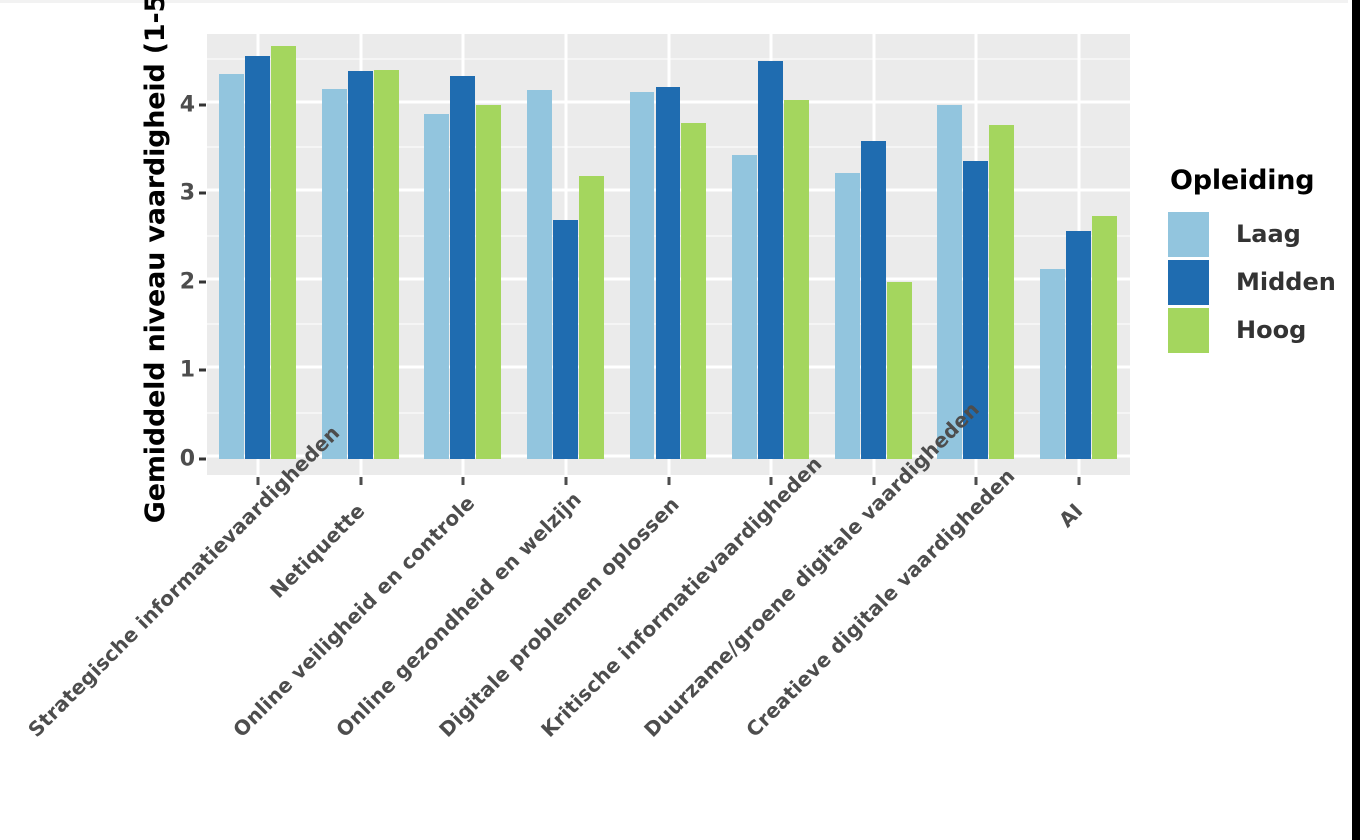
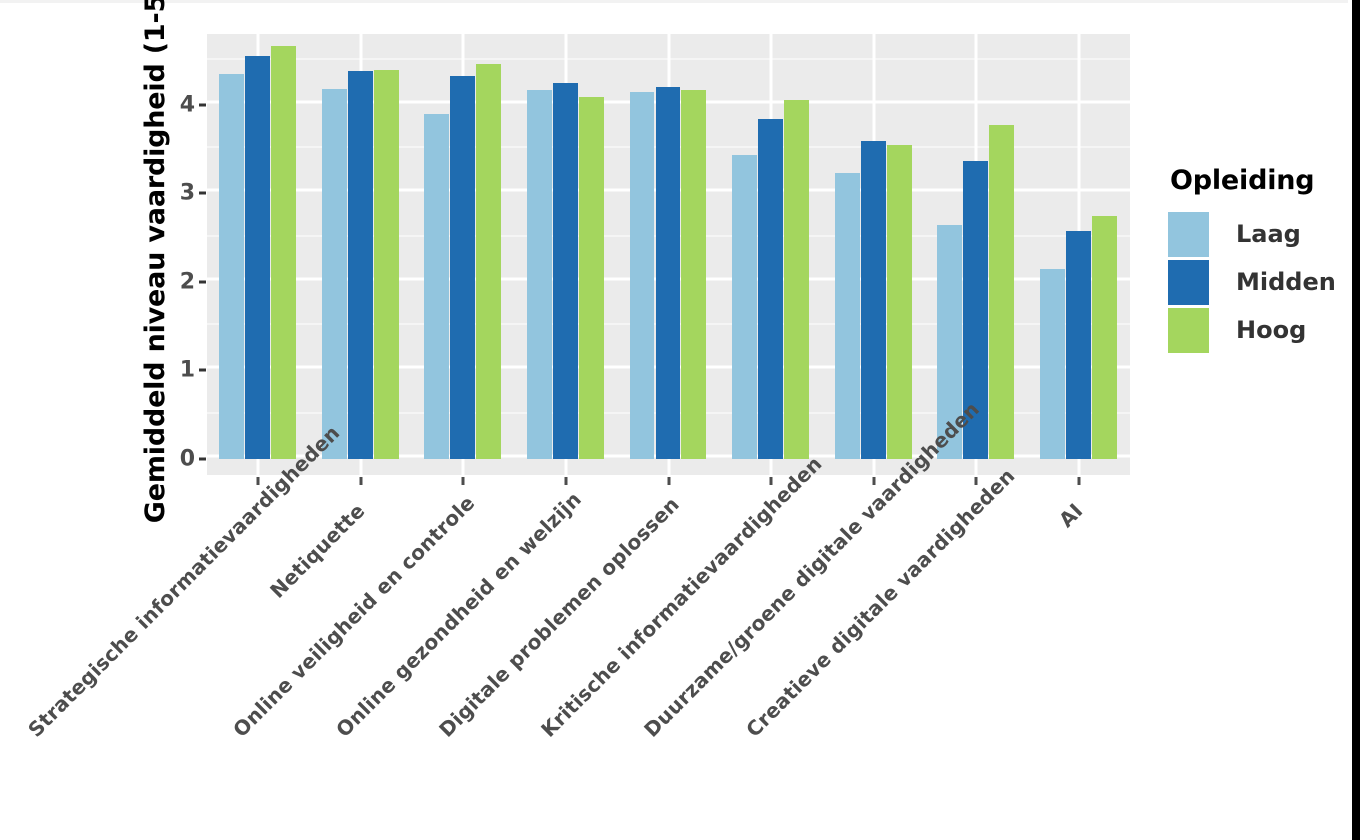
Hoog/Online veiligheid en controle: 4.0 -> 4.5
Midden/Online gezondheid en welzijn: 2.7 -> 4.2
Hoog/Online gezondheid en welzijn: 3.2 -> 4.1
Hoog/Digitale problemen oplossen: 3.8 -> 4.2
Midden/Kritische informatievaardigheden: 4.5 -> 3.8
Hoog/Duurzame/groene digitale vaardigheden: 2.0 -> 3.5
Laag/Creatieve digitale vaardigheden: 4.0 -> 2.6
